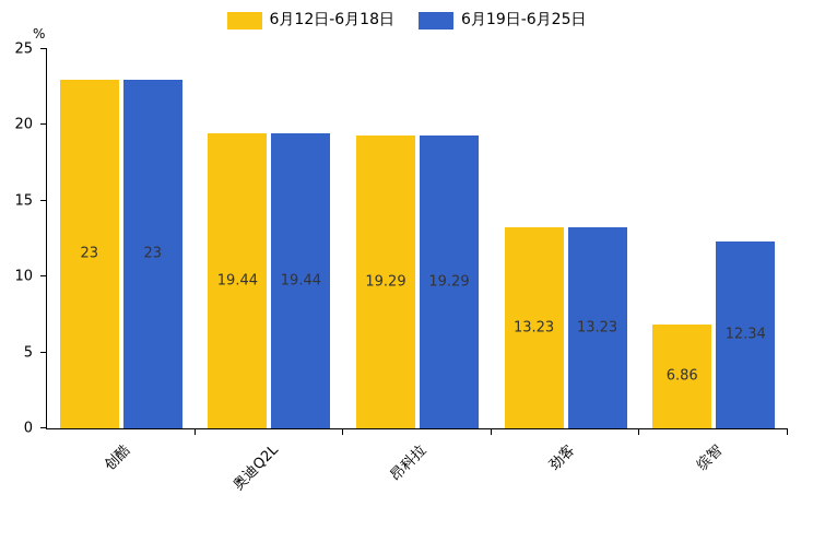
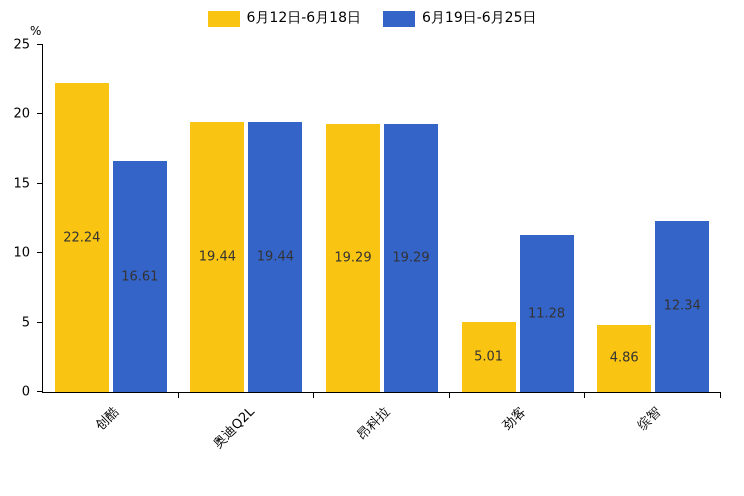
6月12日-6月18日/创酷: 23 -> 22.24
6月19日-6月25日/创酷: 23 -> 16.61
6月12日-6月18日/劲客: 13.23 -> 5.01
6月19日-6月25日/劲客: 13.23 -> 11.28
6月12日-6月18日/缤智: 6.86 -> 4.86
